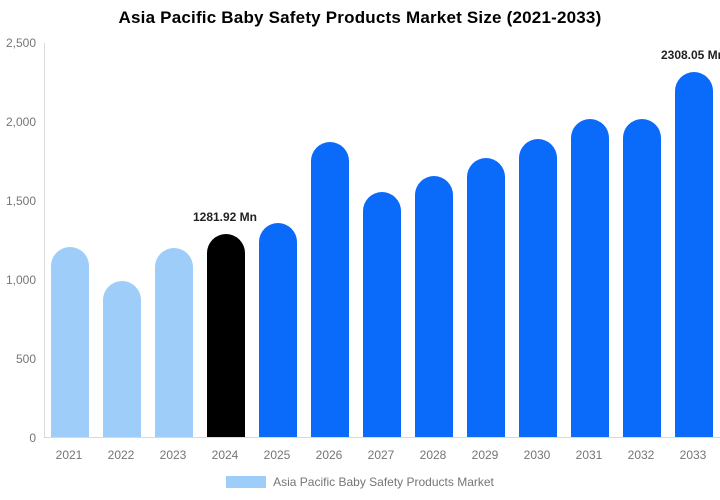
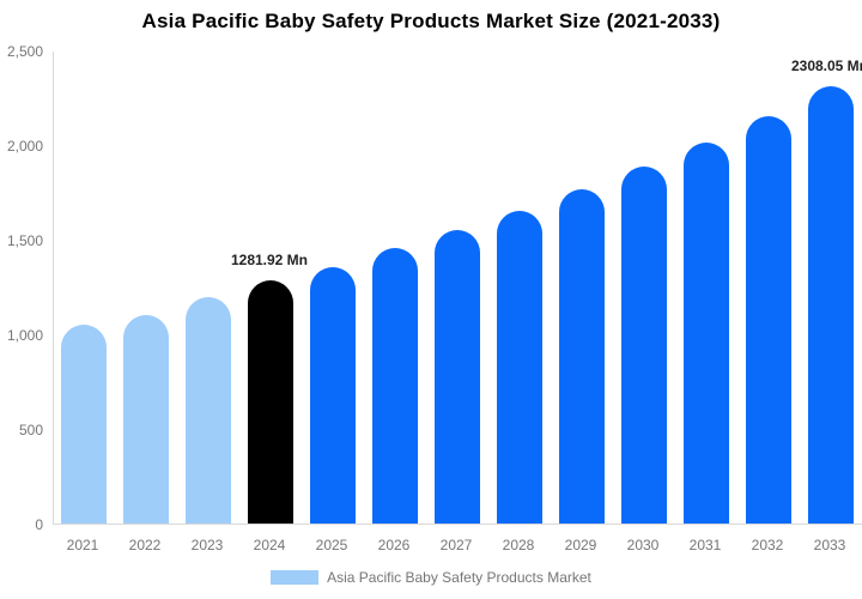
2021: 1200 -> 1050
2022: 990 -> 1100
2026: 1870 -> 1460
2032: 2010 -> 2150
